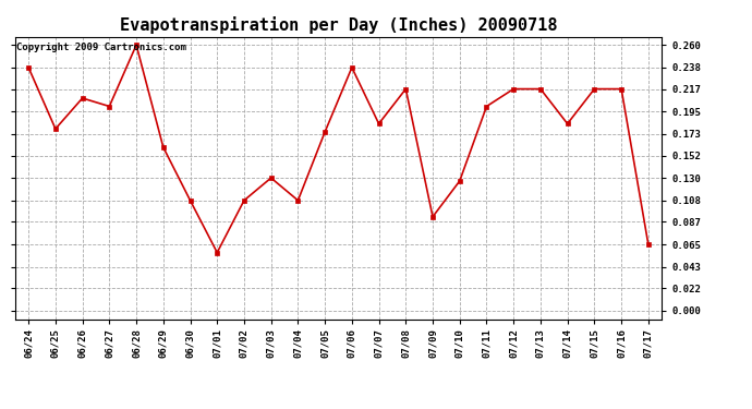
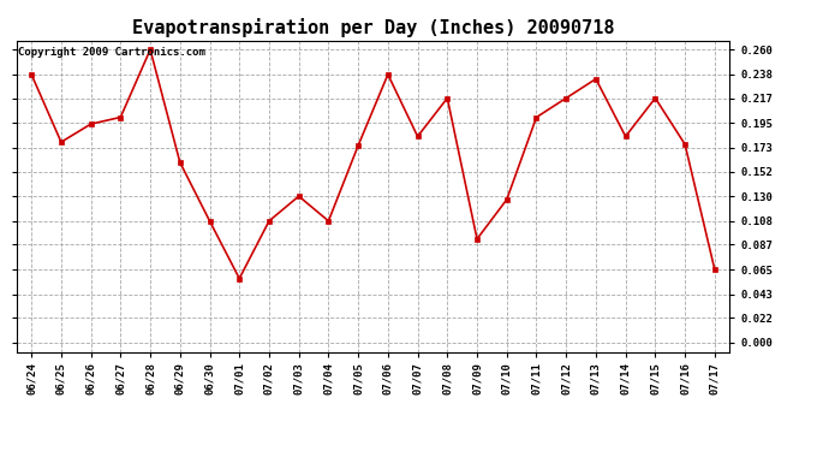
06/26: 0.208 -> 0.194
07/13: 0.217 -> 0.234
07/16: 0.217 -> 0.176
